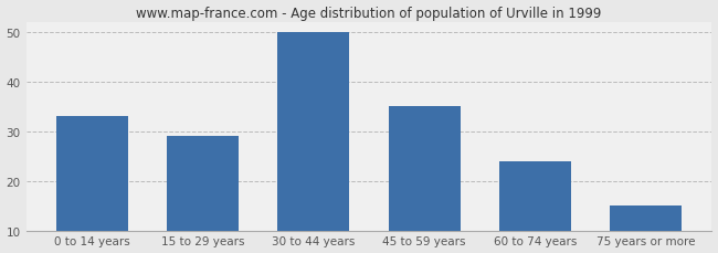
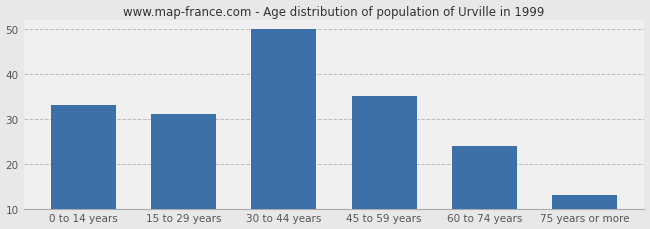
15 to 29 years: 29 -> 31
75 years or more: 15 -> 13
